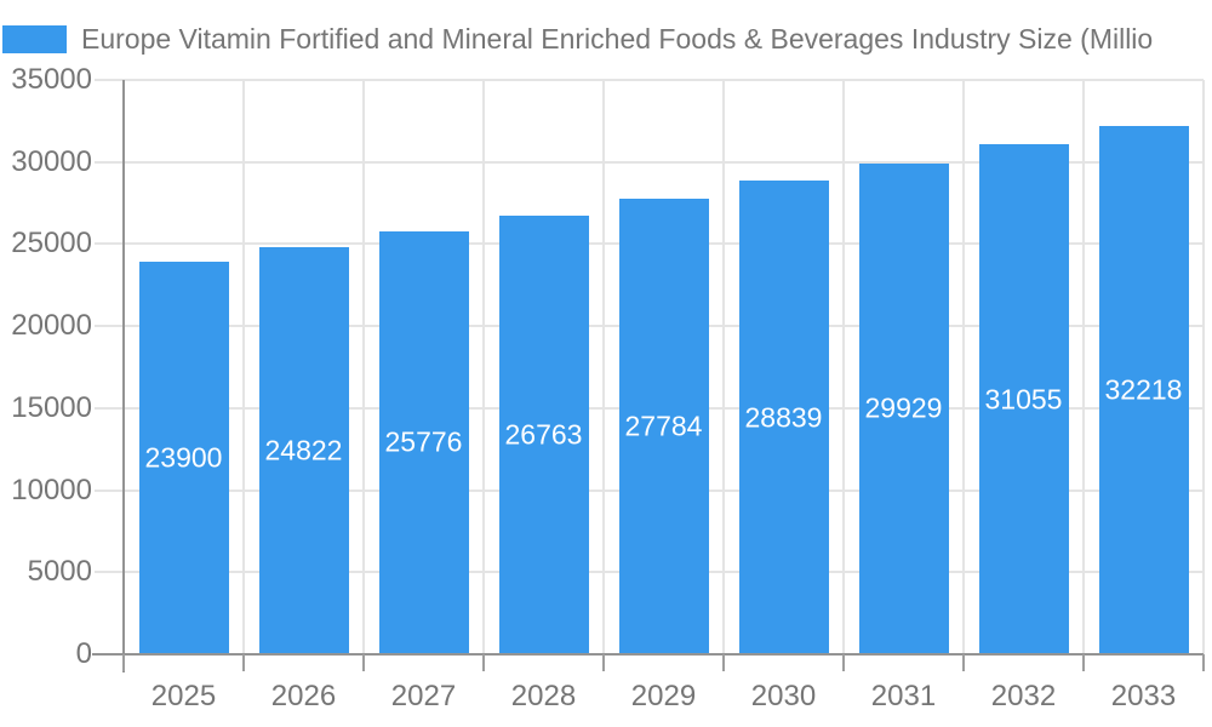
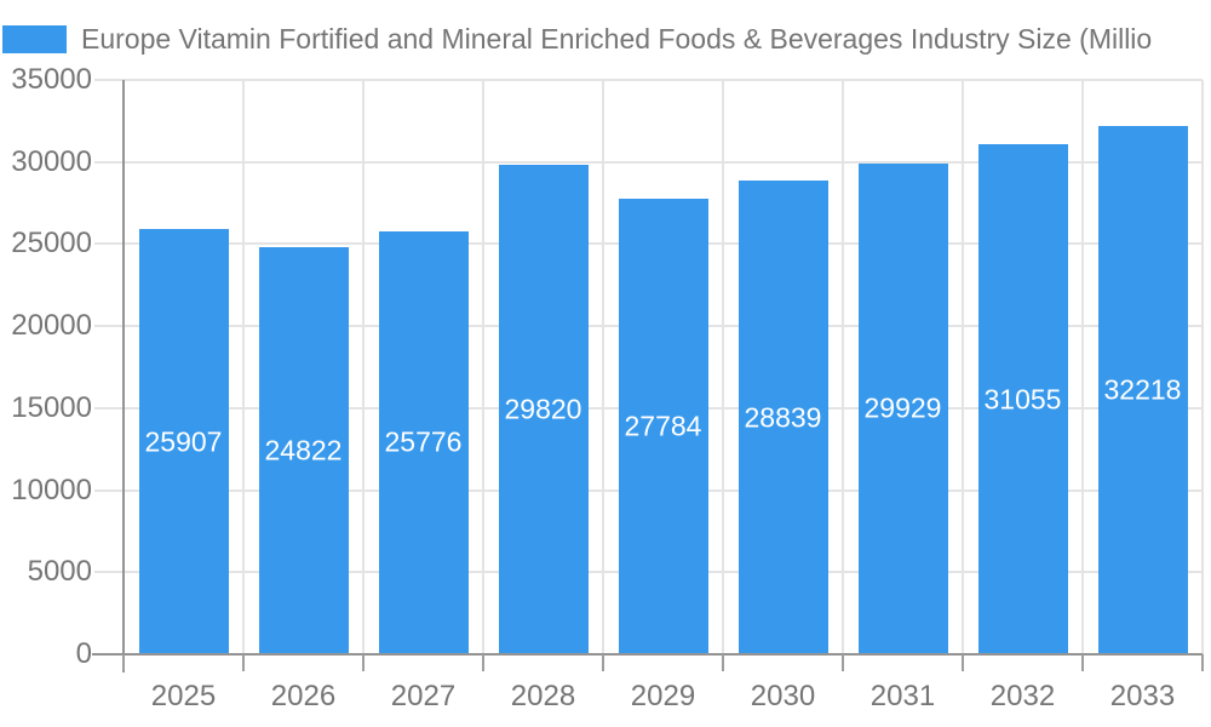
2025: 23900 -> 25907
2028: 26763 -> 29820
